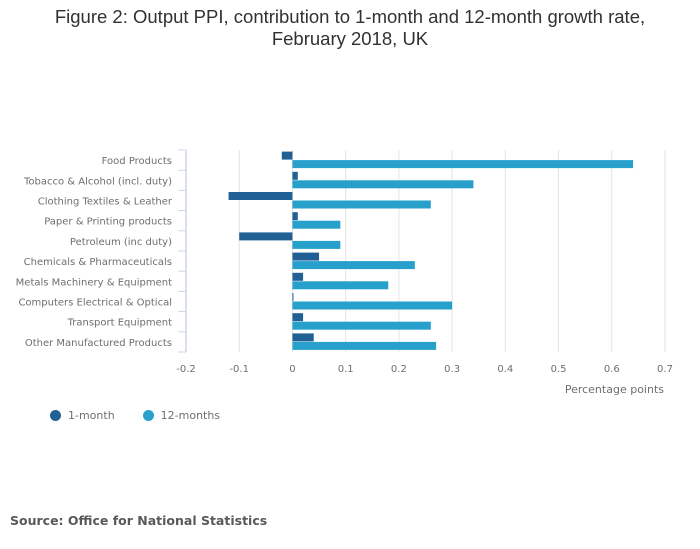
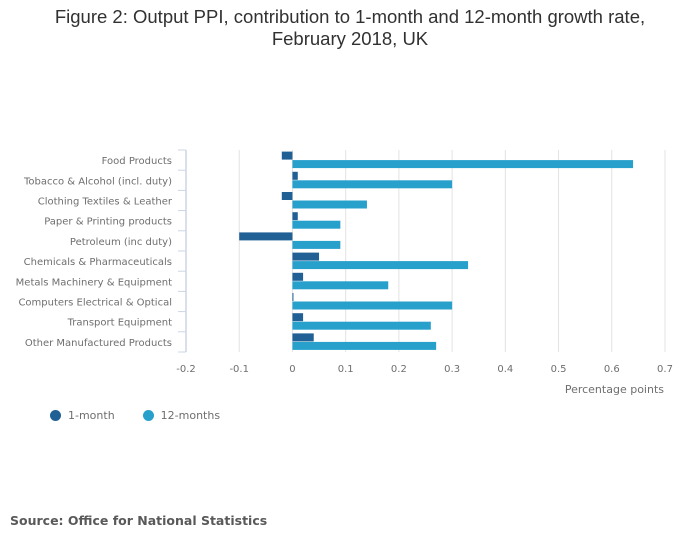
12-months/Tobacco & Alcohol (incl. duty): 0.34 -> 0.30
1-month/Clothing Textiles & Leather: -0.12 -> -0.02
12-months/Clothing Textiles & Leather: 0.26 -> 0.14
12-months/Chemicals & Pharmaceuticals: 0.23 -> 0.33
